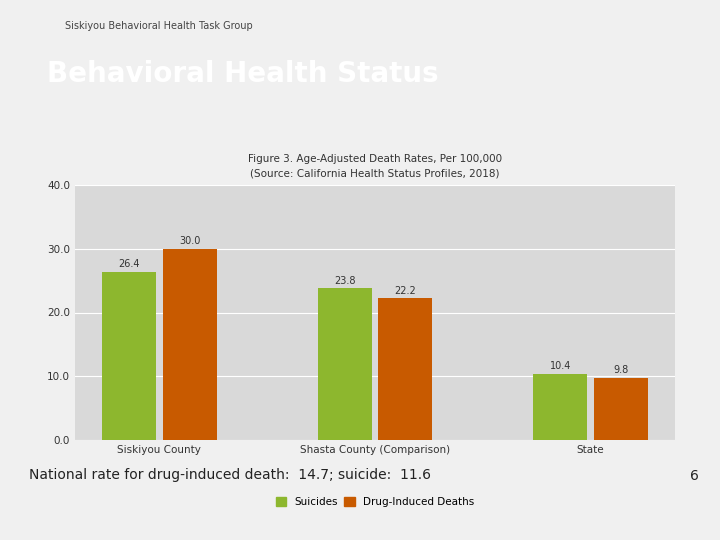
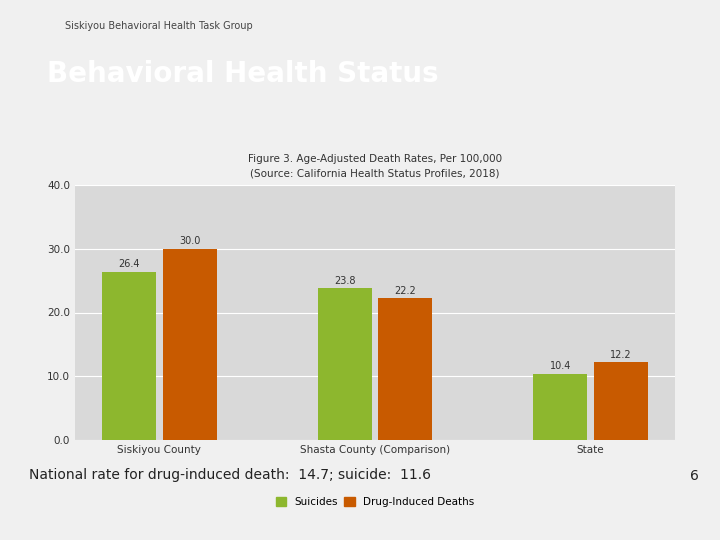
Drug-Induced Deaths/State: 9.8 -> 12.2
